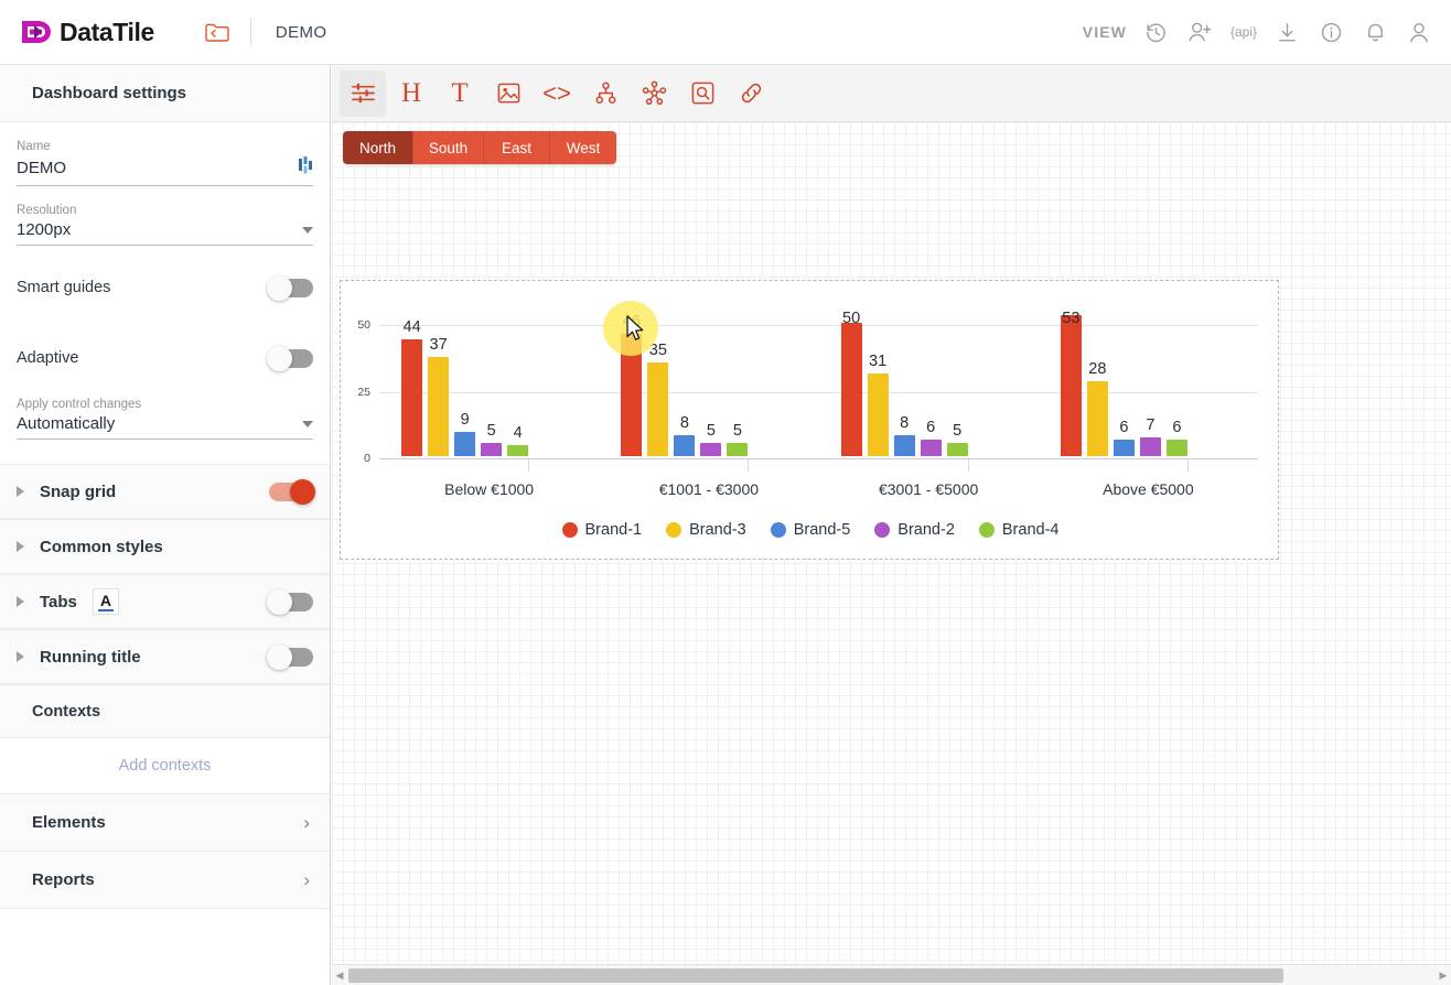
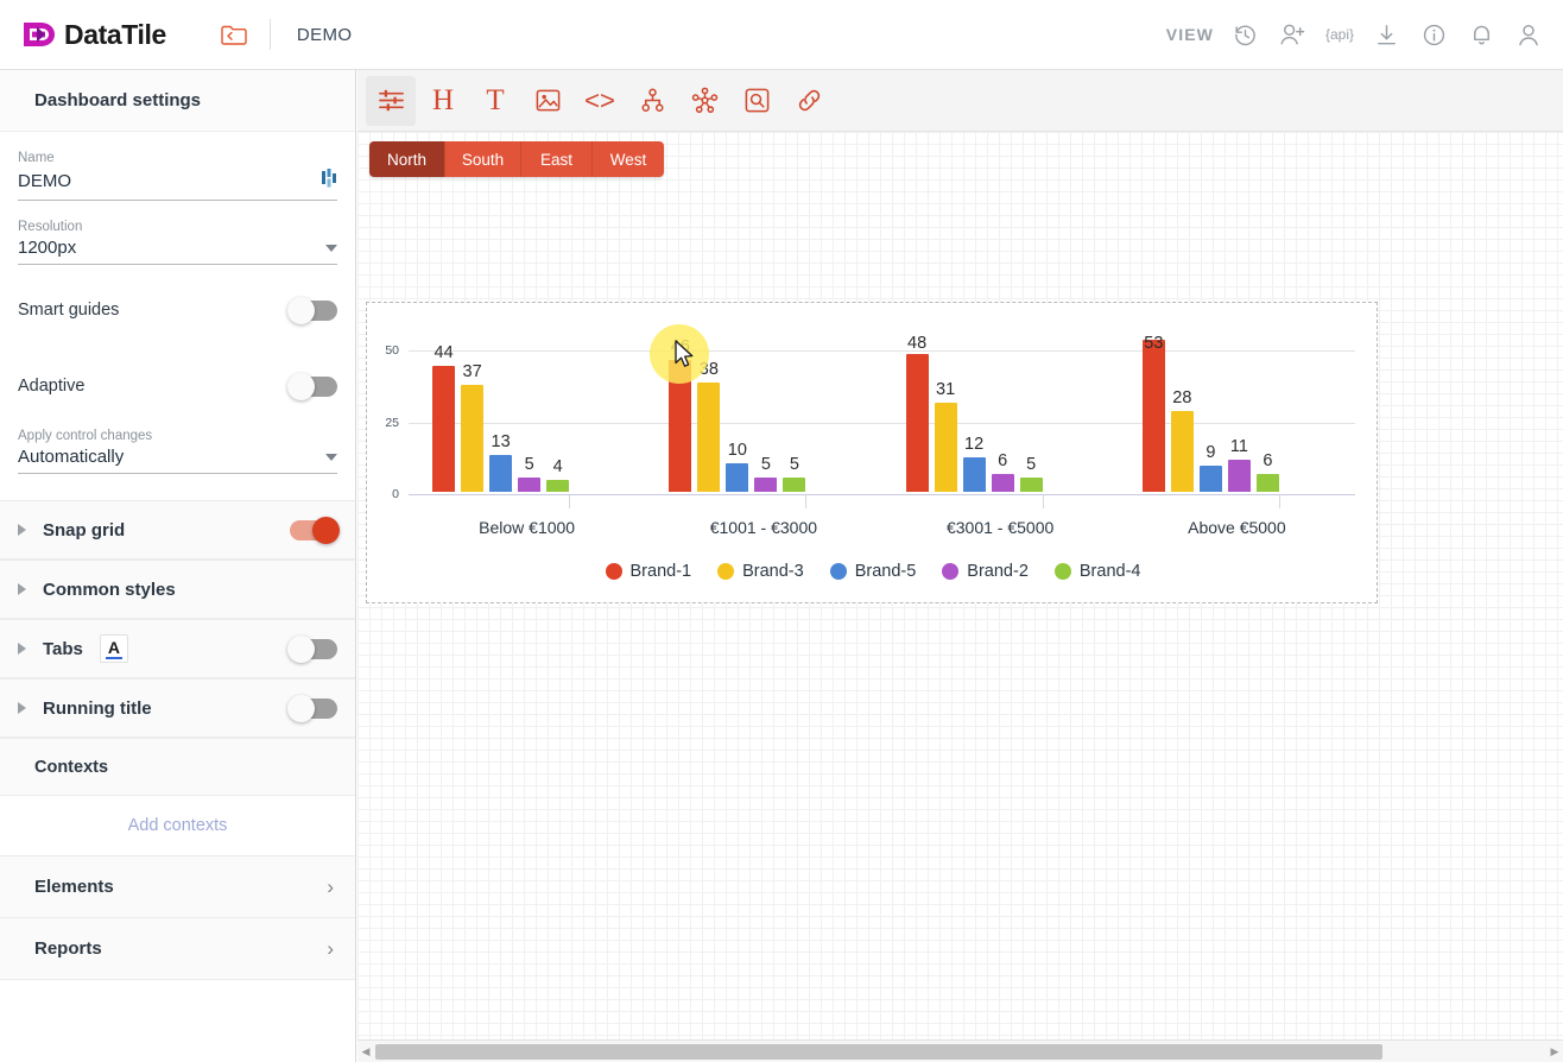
Brand-5/Below €1000: 9 -> 13
Brand-3/€1001 - €3000: 35 -> 38
Brand-5/€1001 - €3000: 8 -> 10
Brand-1/€3001 - €5000: 50 -> 48
Brand-5/€3001 - €5000: 8 -> 12
Brand-5/Above €5000: 6 -> 9
Brand-2/Above €5000: 7 -> 11
